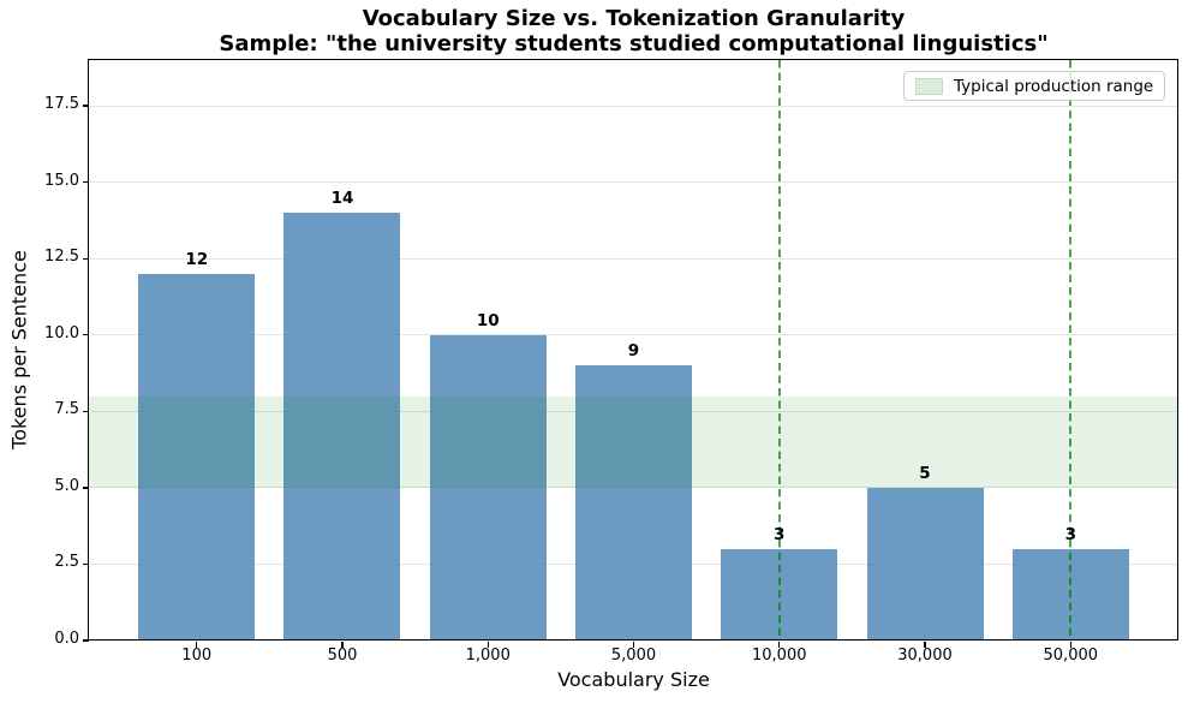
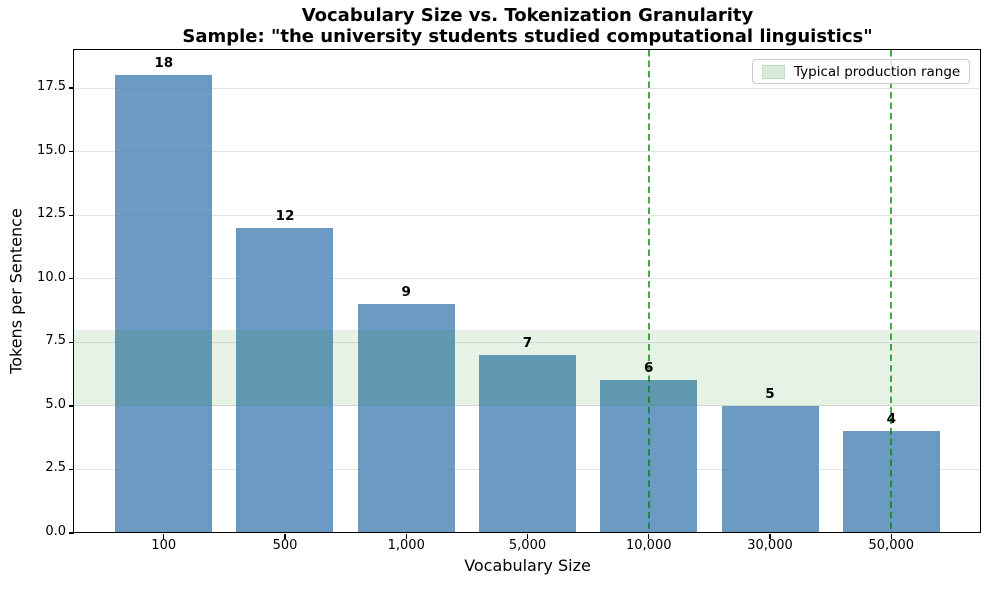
100: 12 -> 18
500: 14 -> 12
1,000: 10 -> 9
5,000: 9 -> 7
10,000: 3 -> 6
50,000: 3 -> 4
